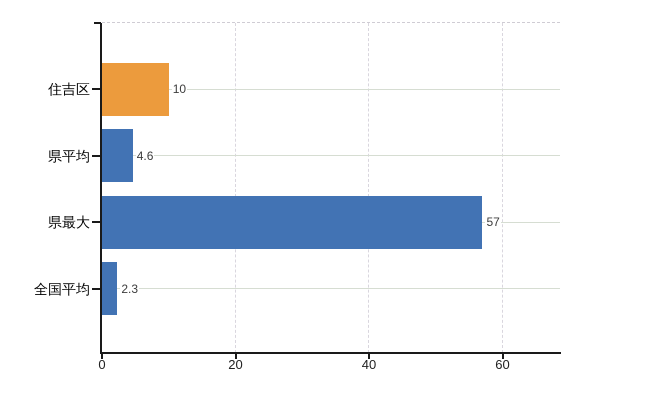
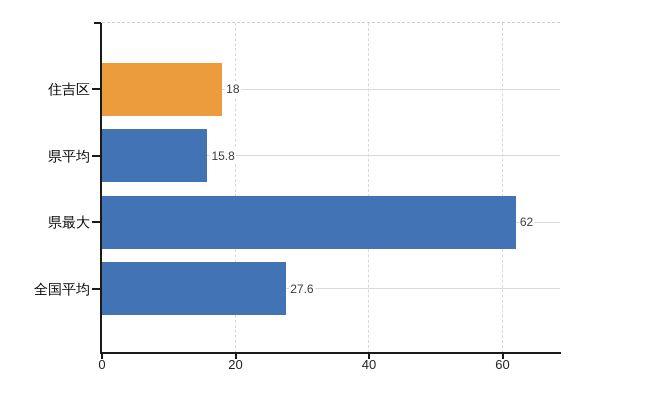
住吉区: 10 -> 18
県平均: 4.6 -> 15.8
県最大: 57 -> 62
全国平均: 2.3 -> 27.6
